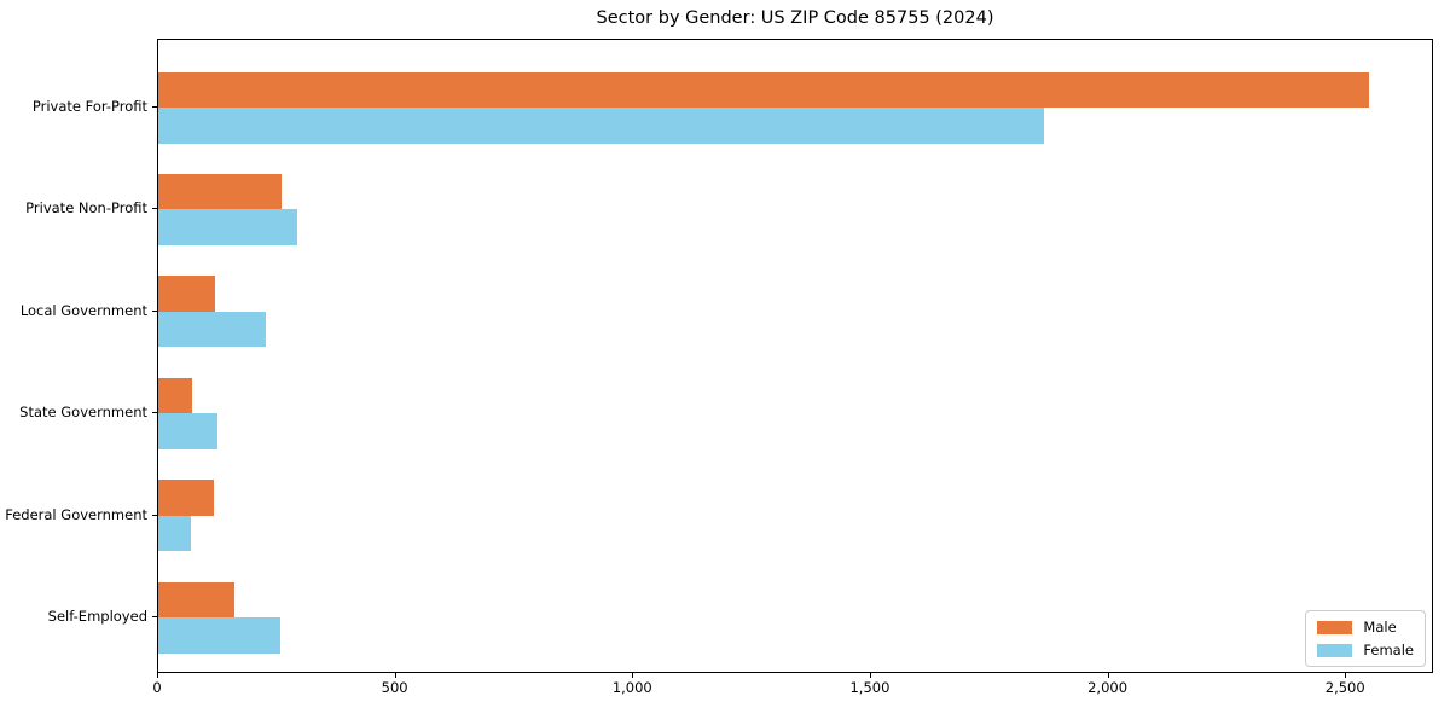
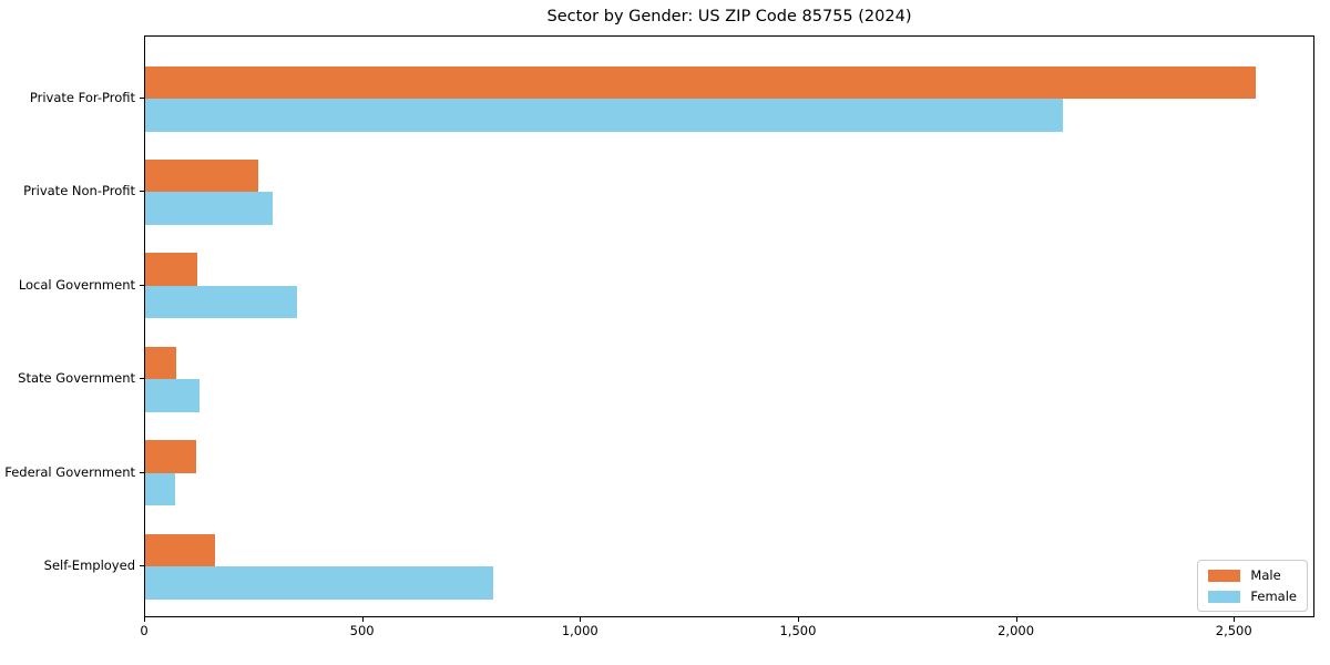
Female/Private For-Profit: 1870 -> 2110
Female/Local Government: 230 -> 350
Female/Self-Employed: 260 -> 800
